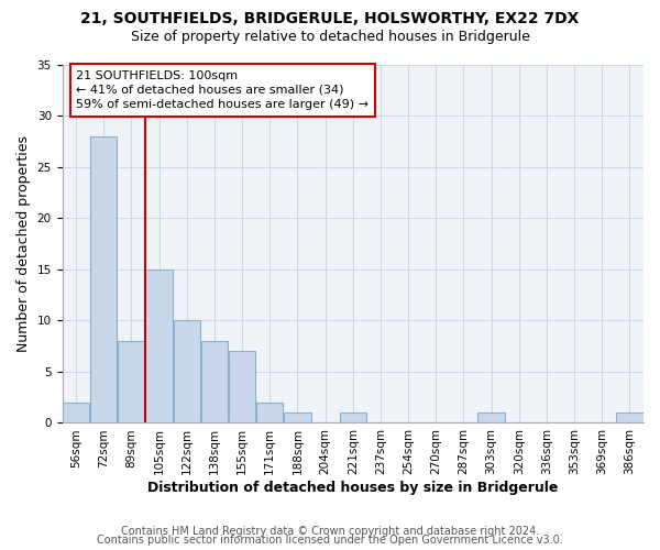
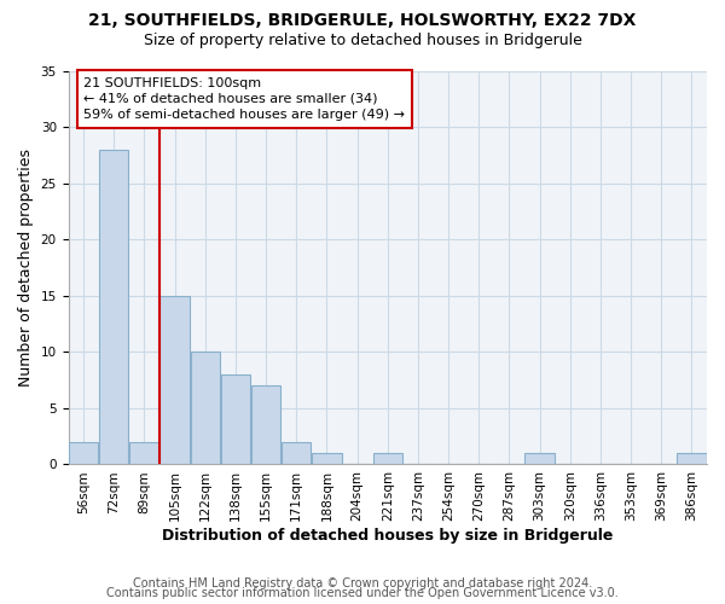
89sqm: 8 -> 2
